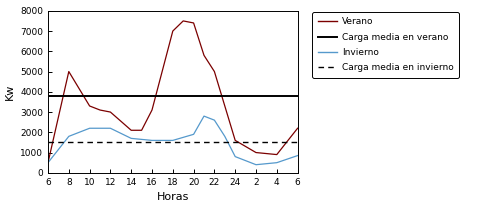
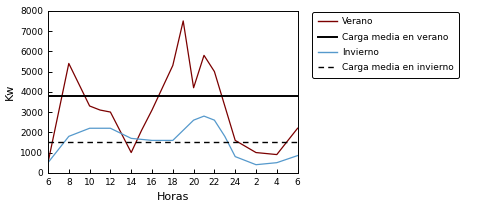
Verano/8: 5000 -> 5400
Verano/14: 2100 -> 1000
Verano/18: 7000 -> 5300
Verano/20: 7400 -> 4200
Invierno/20: 1900 -> 2600
